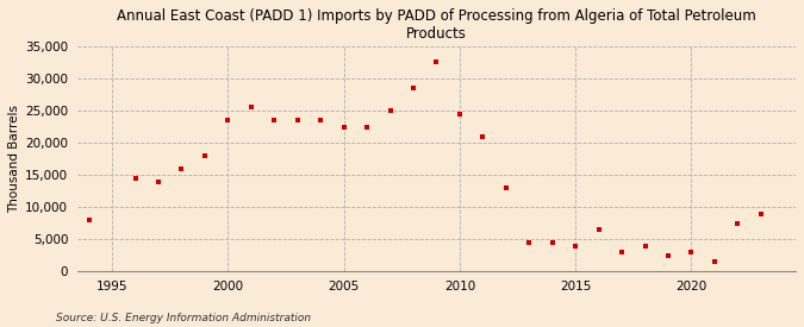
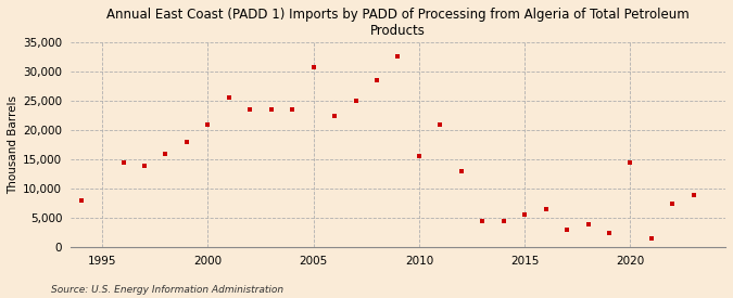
2000: 23,500 -> 21,000
2005: 22,500 -> 30,800
2010: 24,500 -> 15,600
2015: 4,000 -> 5,600
2020: 3,000 -> 14,400
